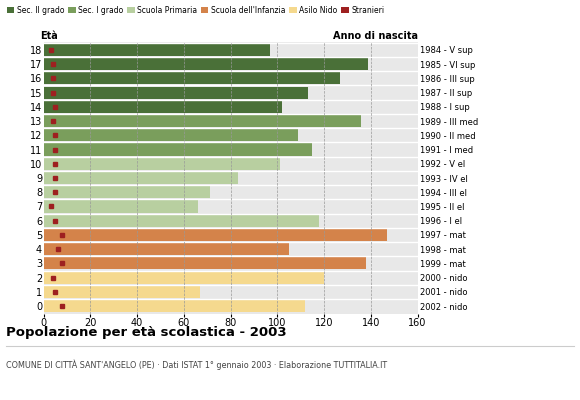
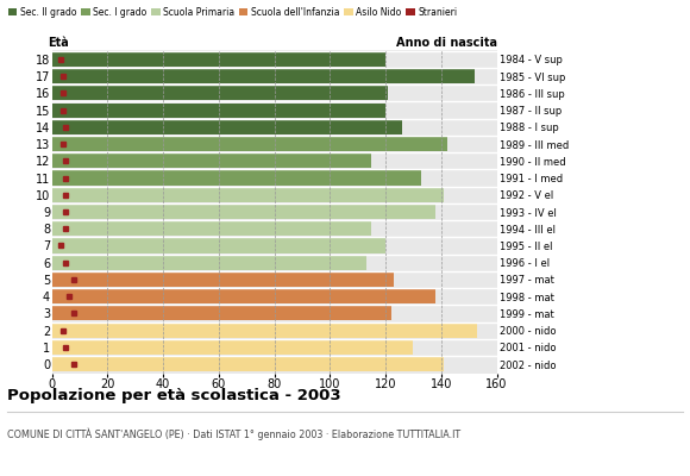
18: 97 -> 120
17: 139 -> 152
16: 127 -> 121
15: 113 -> 120
14: 102 -> 126
13: 136 -> 142
12: 109 -> 115
11: 115 -> 133
10: 101 -> 141
9: 83 -> 138
8: 71 -> 115
7: 66 -> 120
6: 118 -> 113
5: 147 -> 123
4: 105 -> 138
3: 138 -> 122
2: 120 -> 153
1: 67 -> 130
0: 112 -> 141
